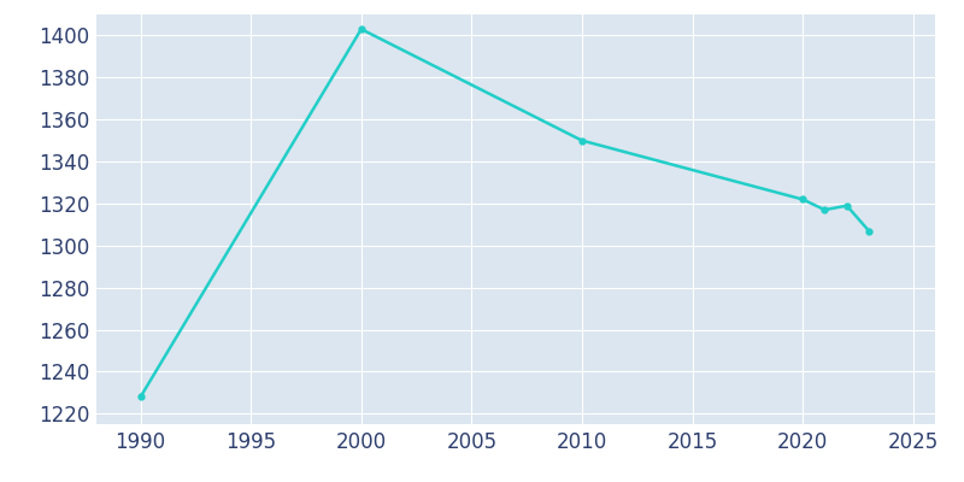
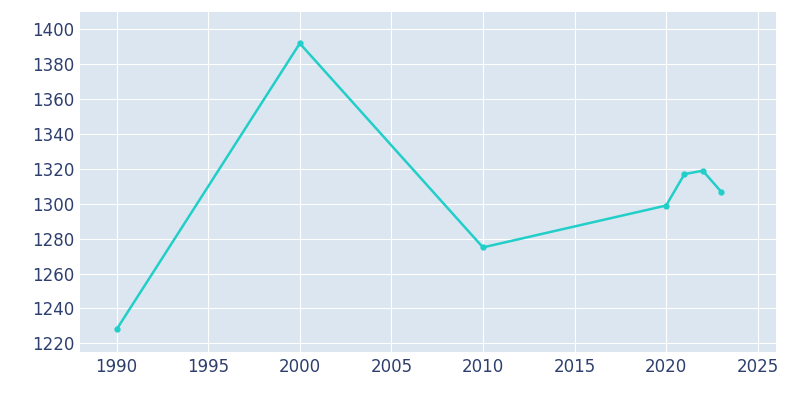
2000: 1403 -> 1392
2010: 1350 -> 1275
2020: 1322 -> 1299
